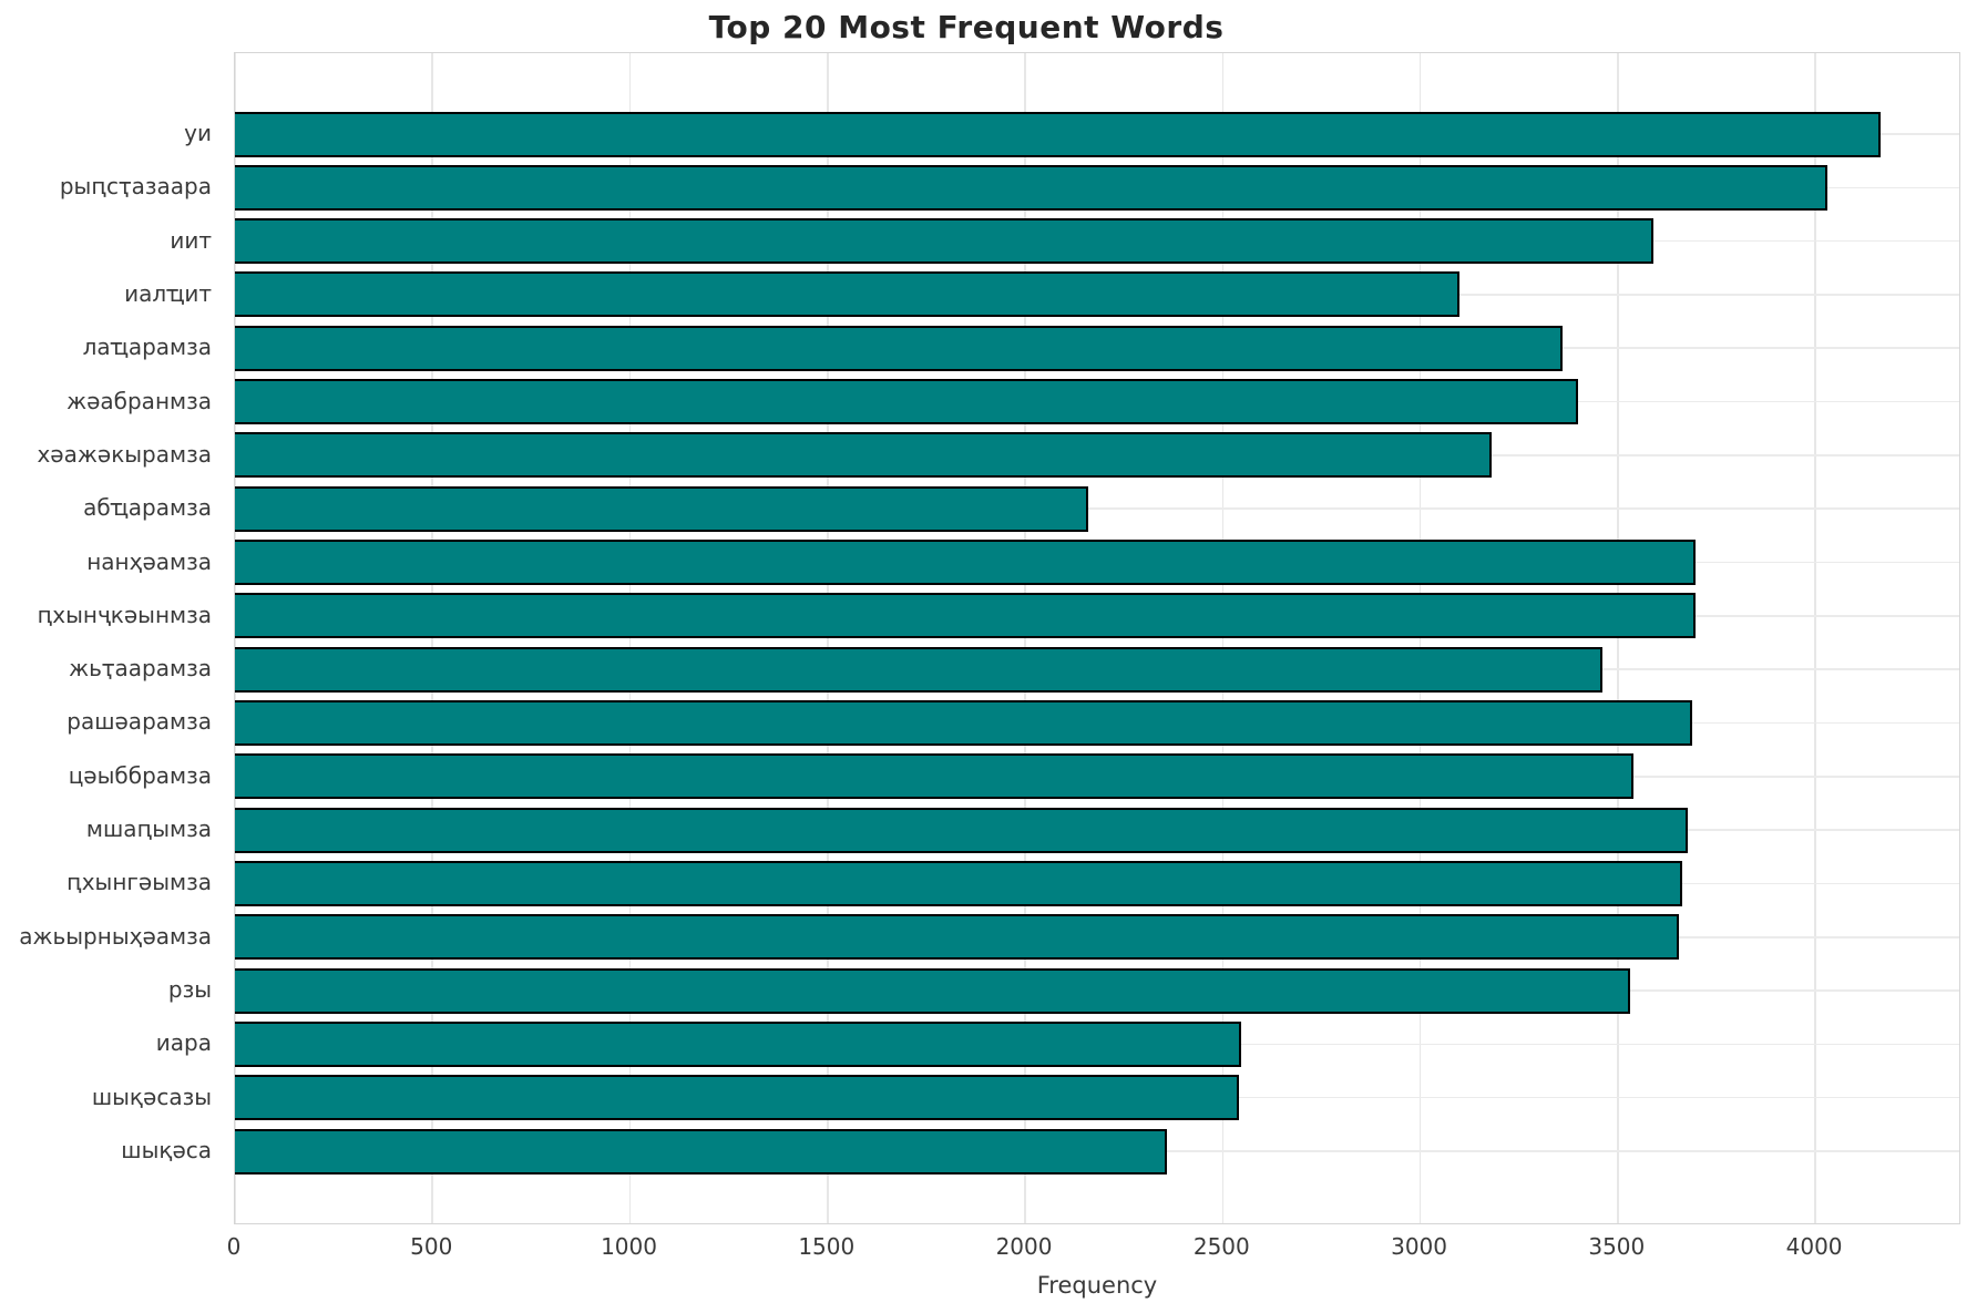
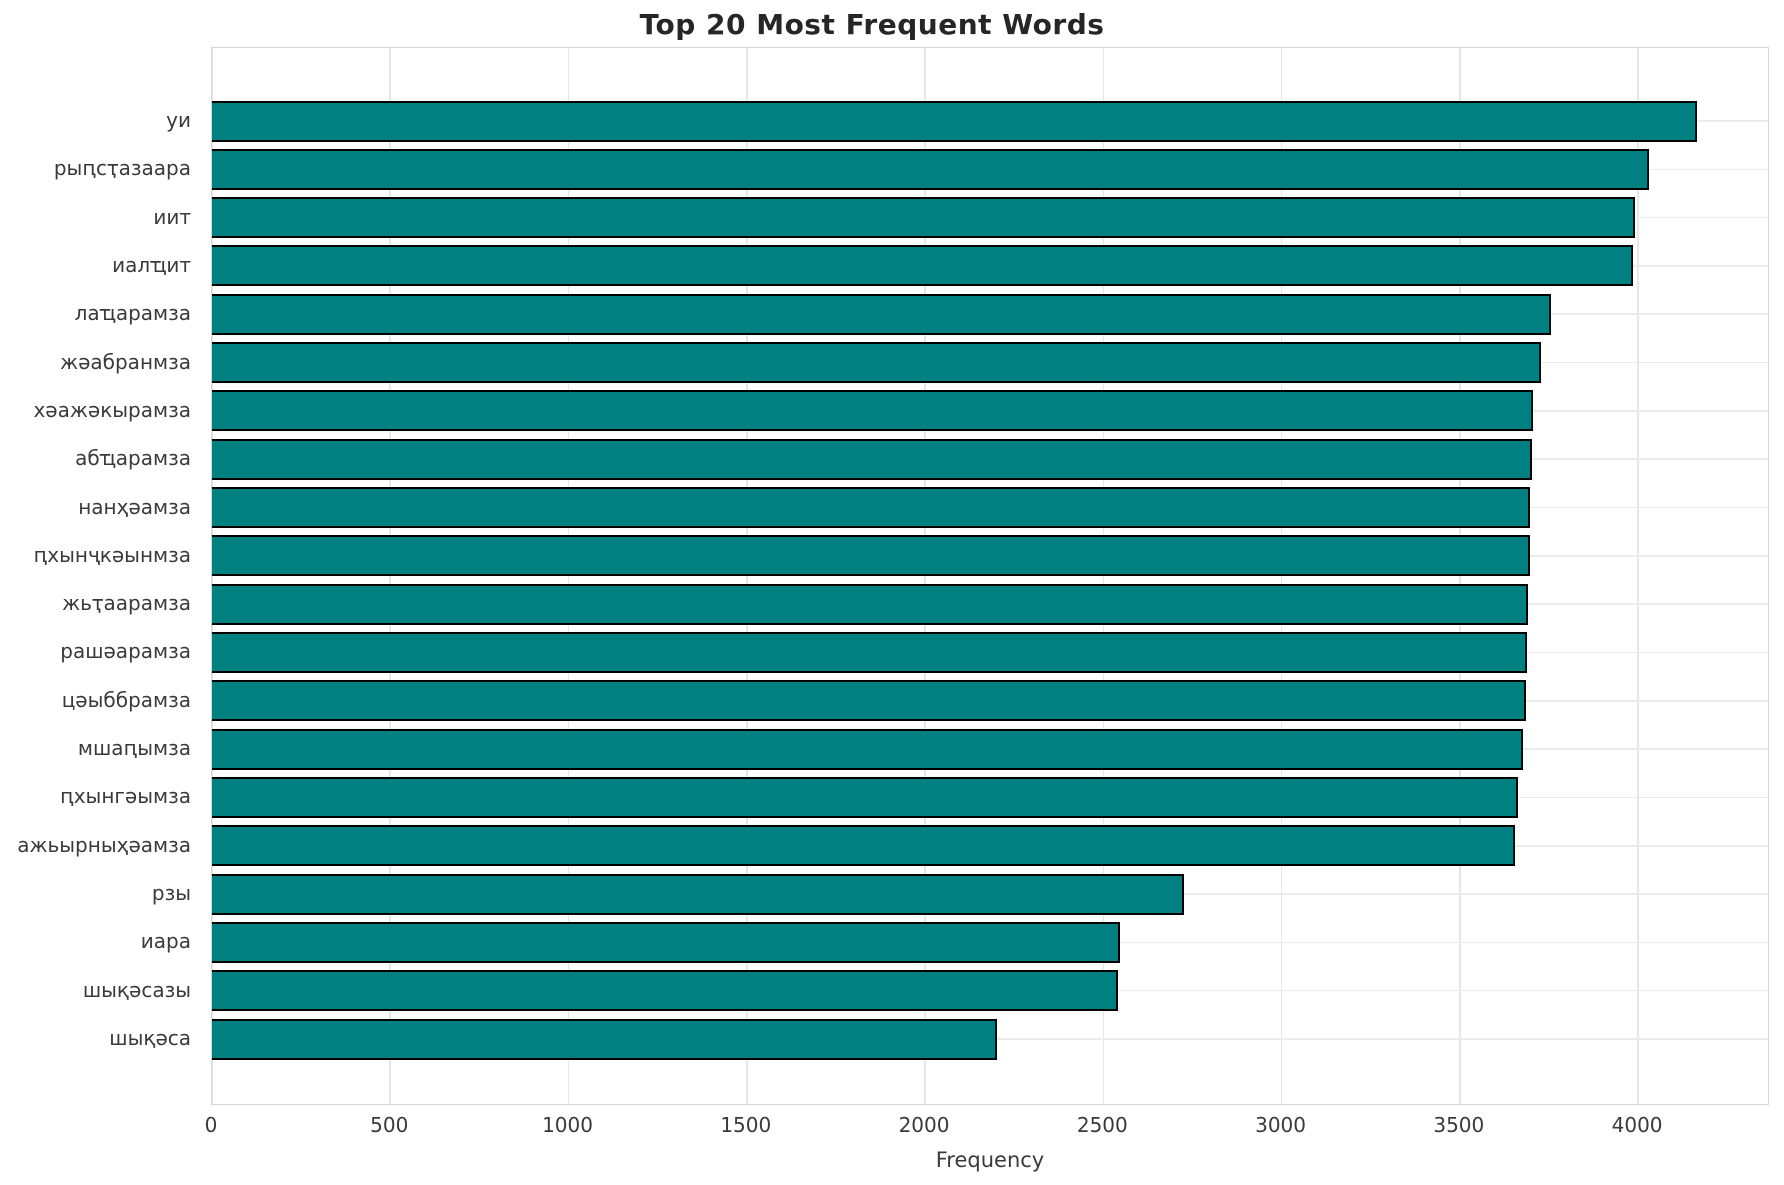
иит: 3590 -> 3990
иалҵит: 3100 -> 3990
лаҵарамза: 3360 -> 3760
жәабранмза: 3400 -> 3730
хәажәкырамза: 3180 -> 3700
абҵарамза: 2160 -> 3700
жьҭаарамза: 3460 -> 3690
цәыббрамза: 3540 -> 3680
рзы: 3530 -> 2720
шықәса: 2360 -> 2200
